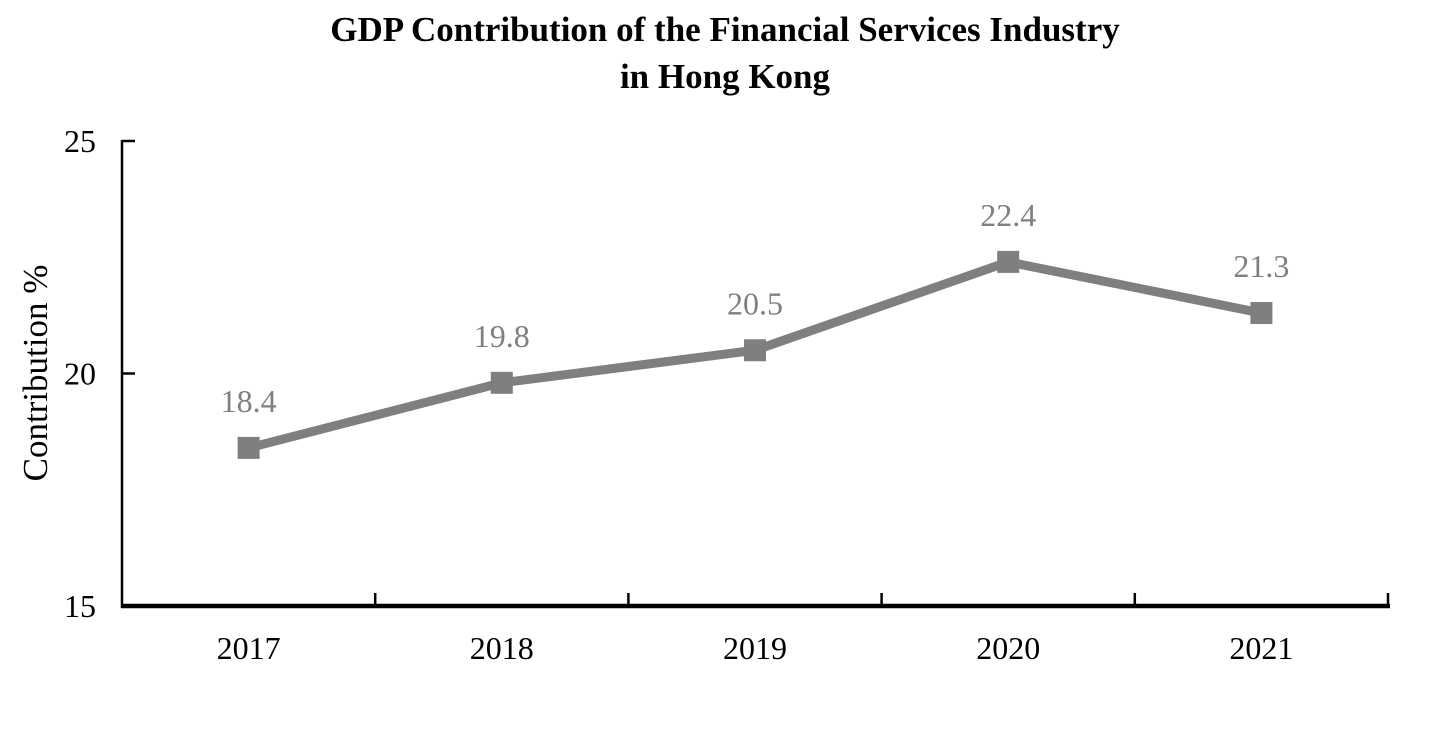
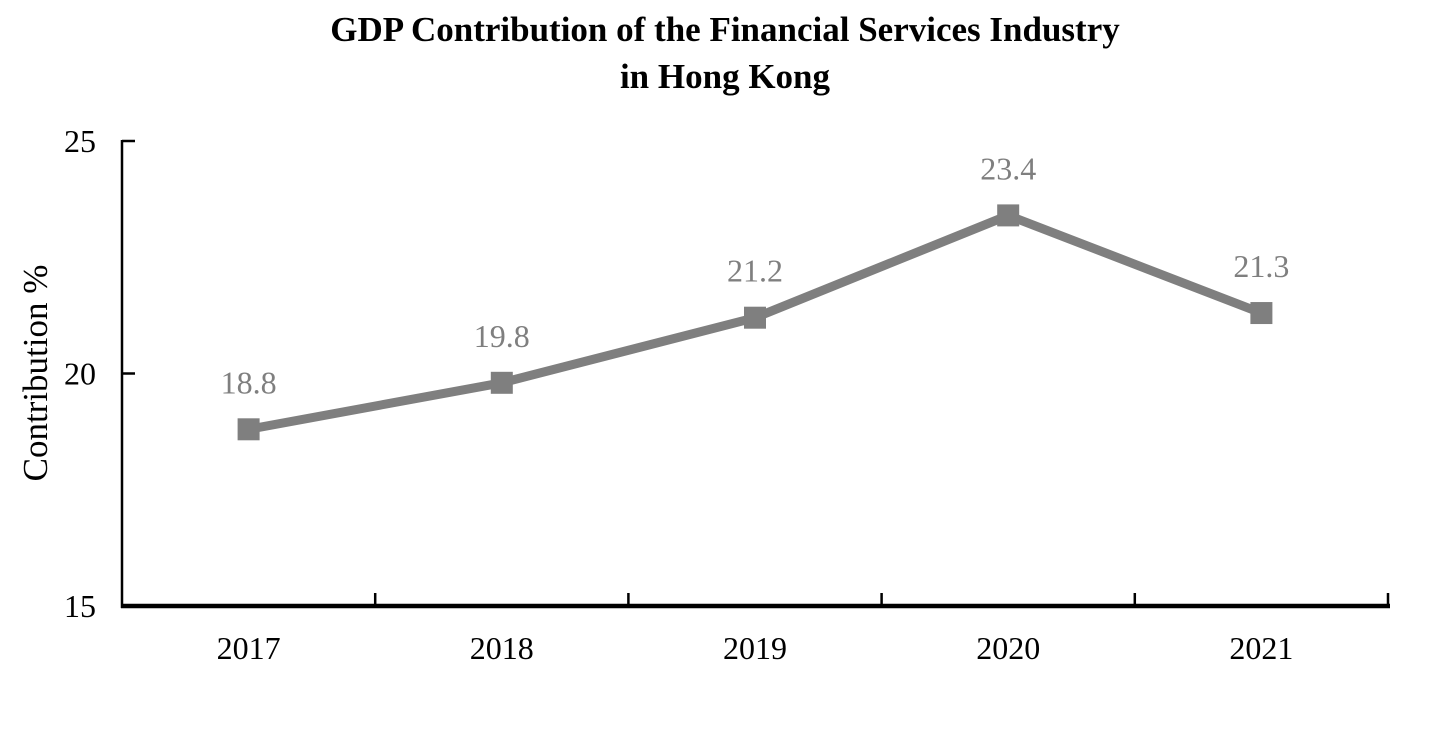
2017: 18.4 -> 18.8
2019: 20.5 -> 21.2
2020: 22.4 -> 23.4
